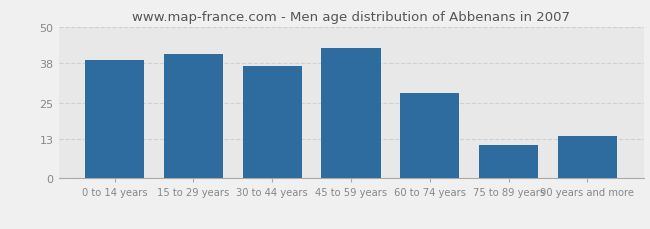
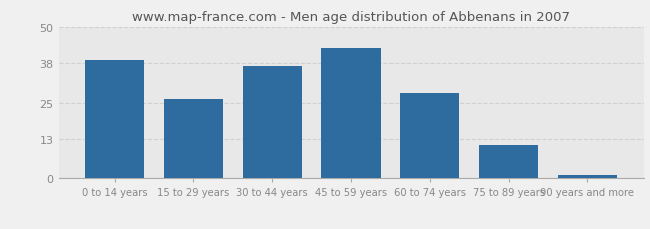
15 to 29 years: 41 -> 26
90 years and more: 14 -> 1
